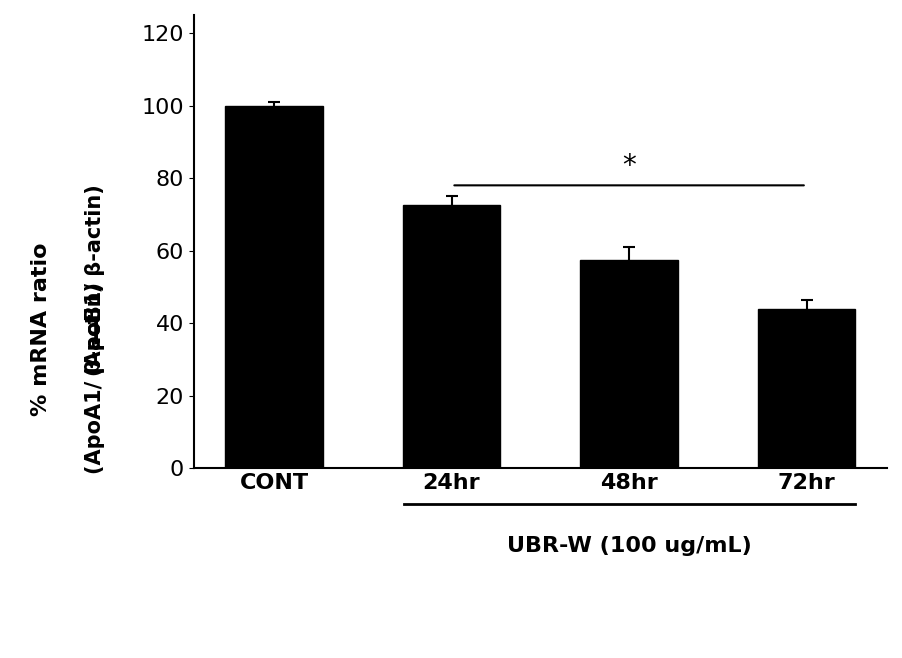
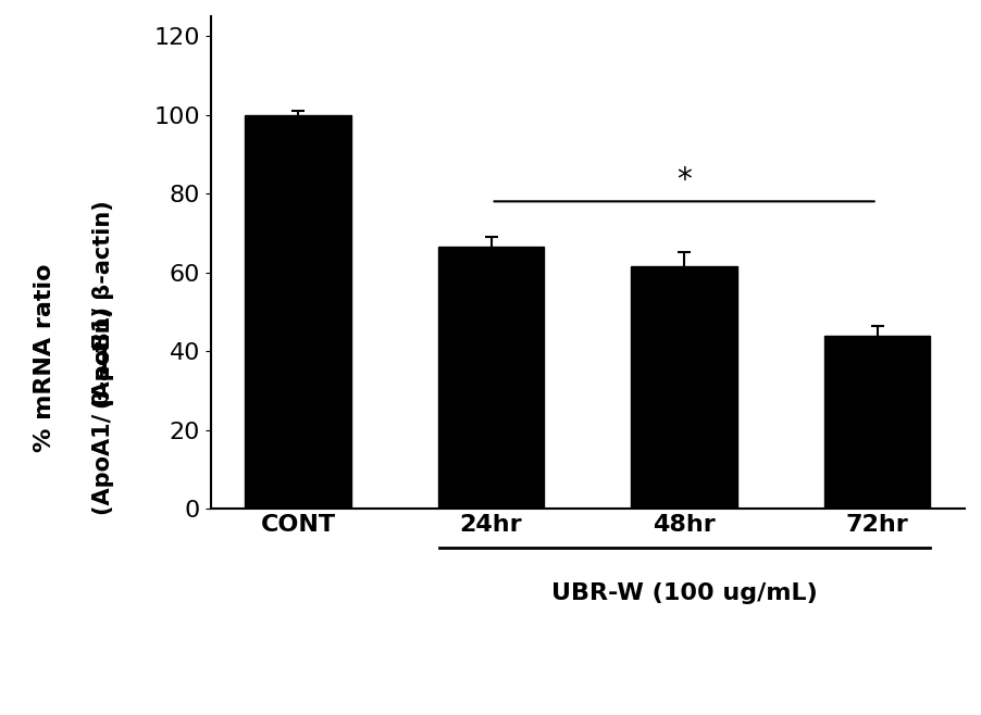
24hr: 72.5 -> 66.5
48hr: 57.5 -> 61.5
